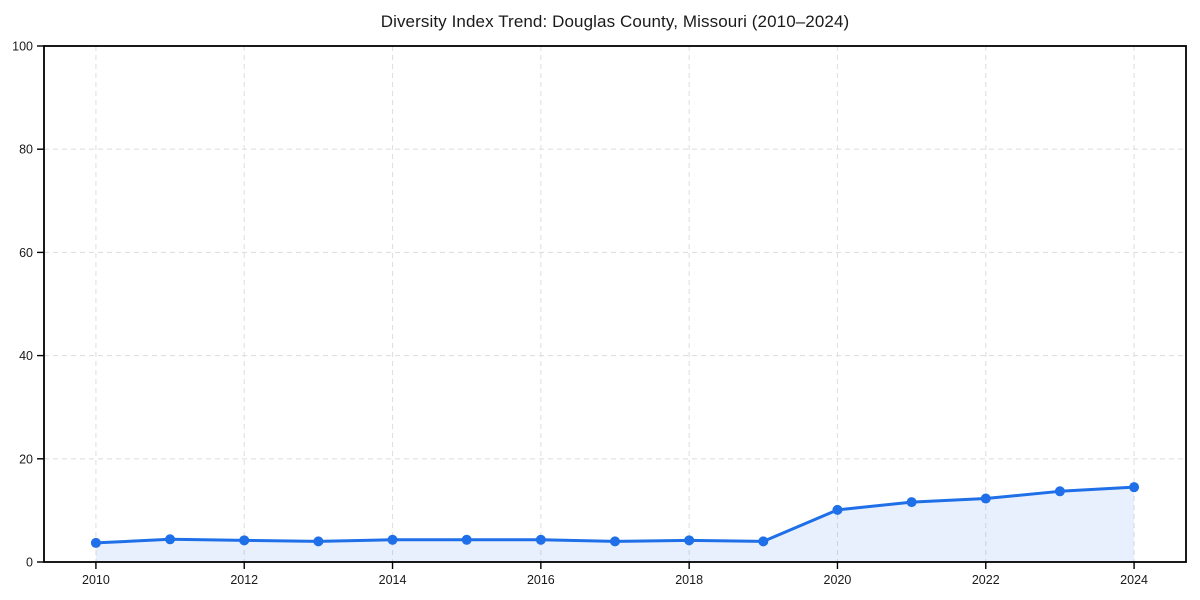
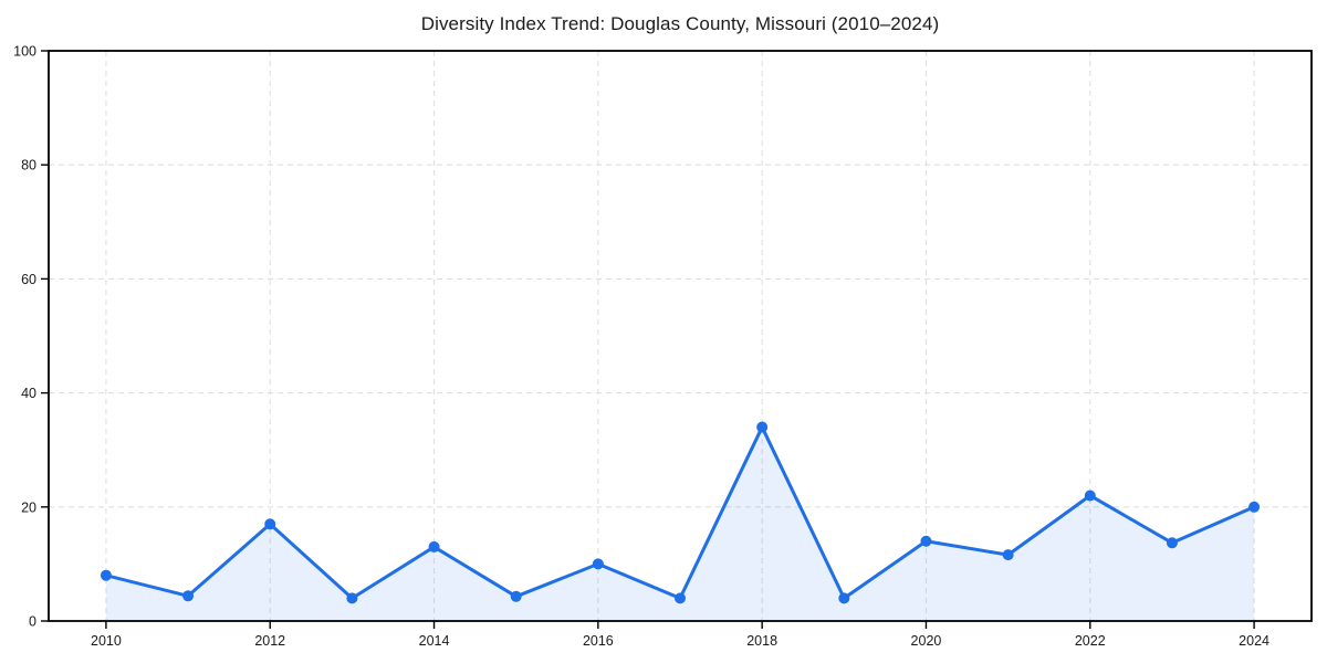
2010: 4 -> 8
2012: 4 -> 17
2014: 4 -> 13
2016: 4 -> 10
2018: 4 -> 34
2020: 10 -> 14
2022: 12 -> 22
2024: 14 -> 20
